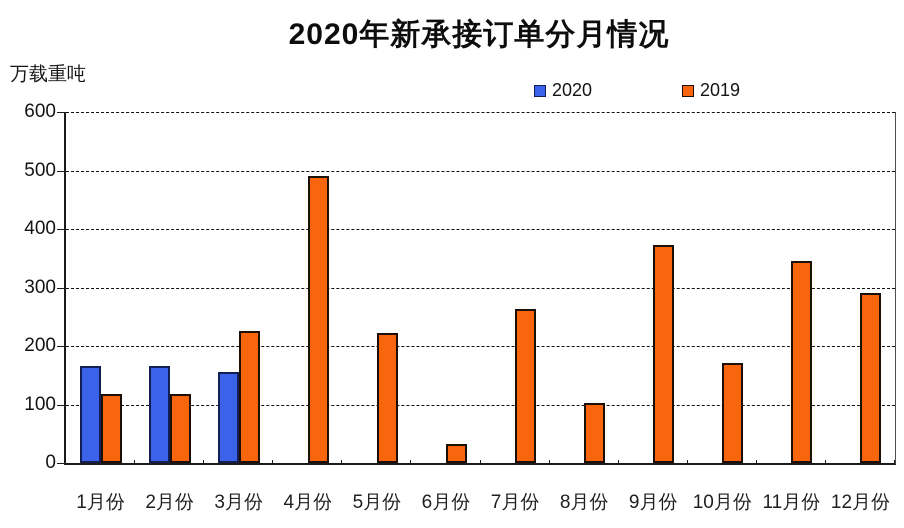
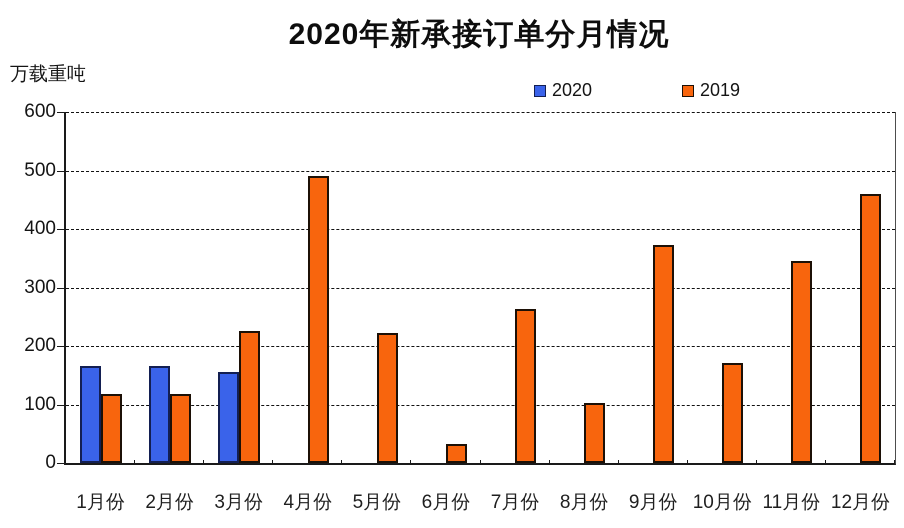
2019/12月份: 290 -> 460
